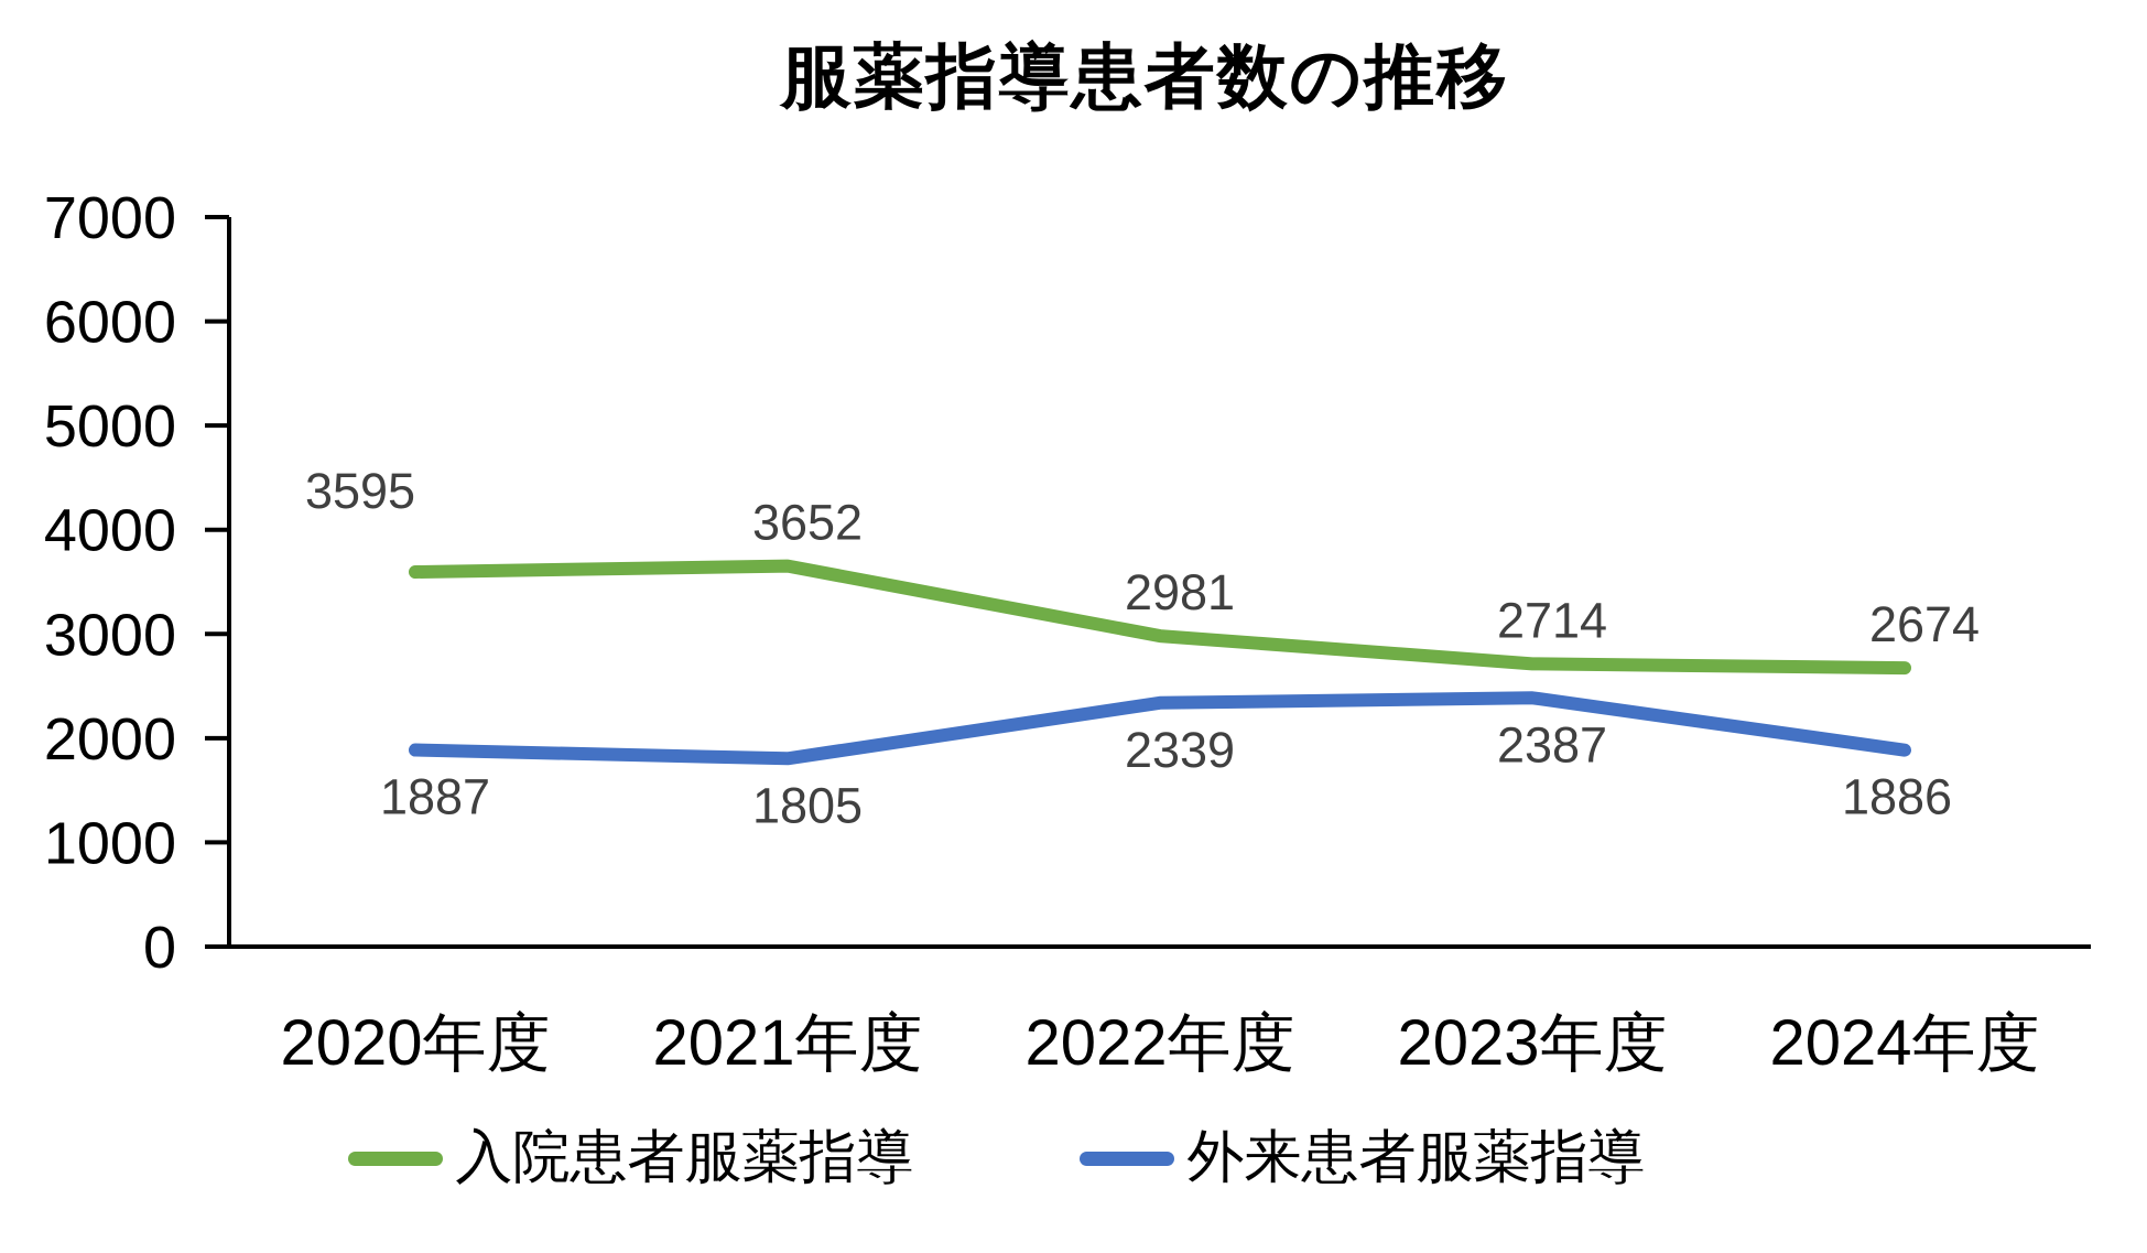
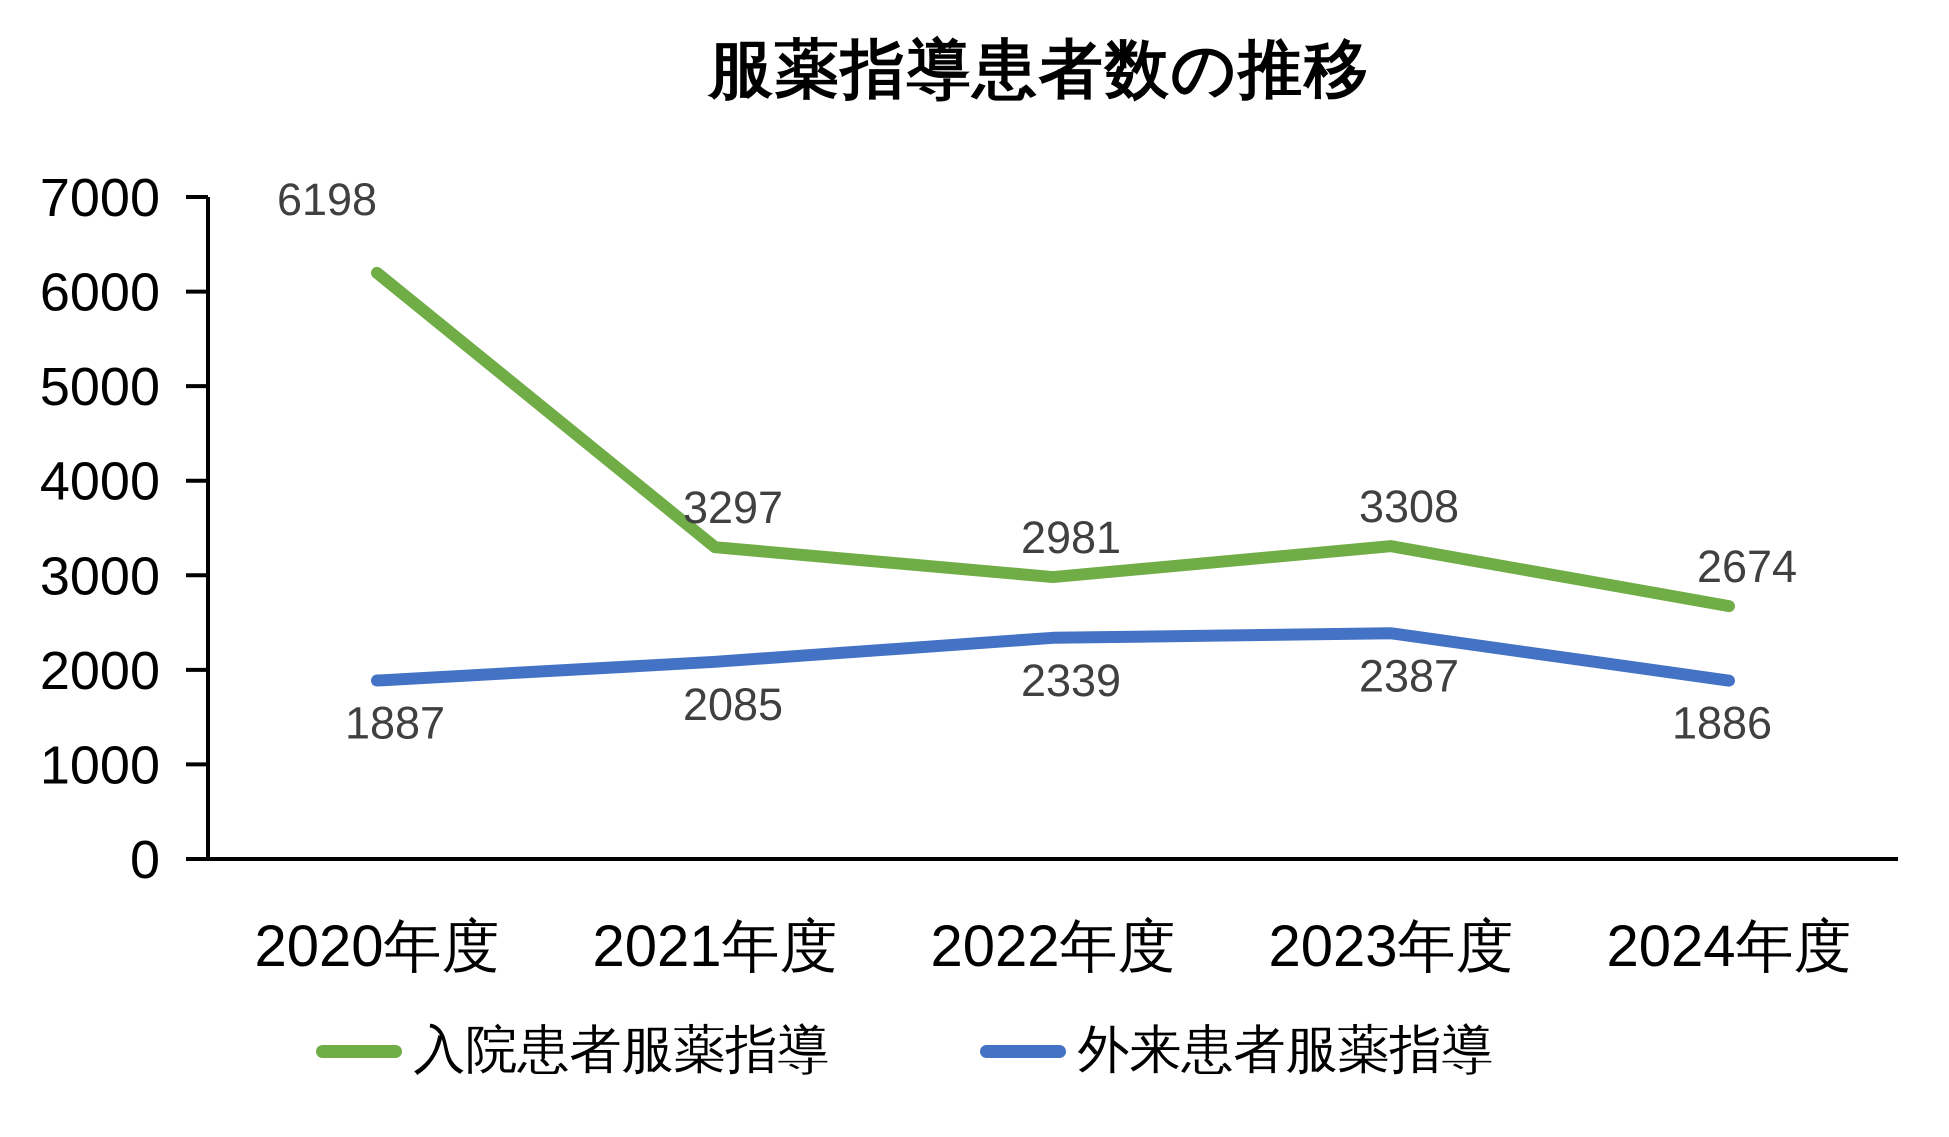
入院患者服薬指導/2020年度: 3595 -> 6198
入院患者服薬指導/2021年度: 3652 -> 3297
外来患者服薬指導/2021年度: 1805 -> 2085
入院患者服薬指導/2023年度: 2714 -> 3308
